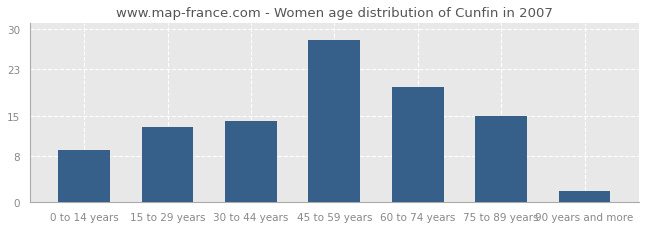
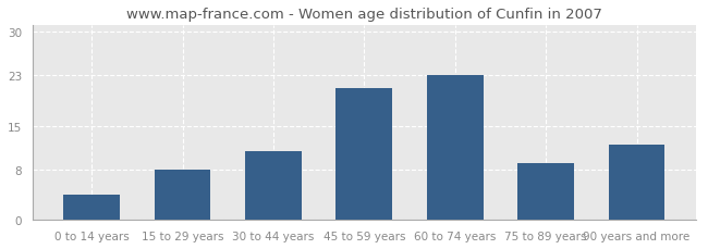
0 to 14 years: 9 -> 4
15 to 29 years: 13 -> 8
30 to 44 years: 14 -> 11
45 to 59 years: 28 -> 21
60 to 74 years: 20 -> 23
75 to 89 years: 15 -> 9
90 years and more: 2 -> 12
